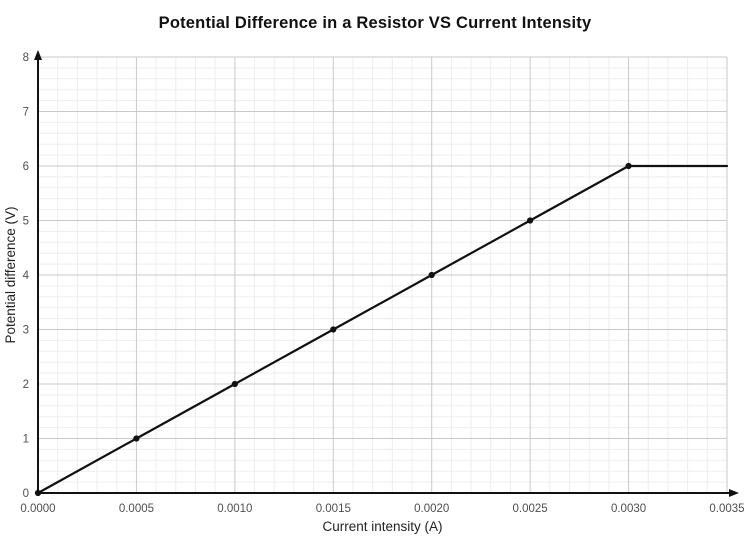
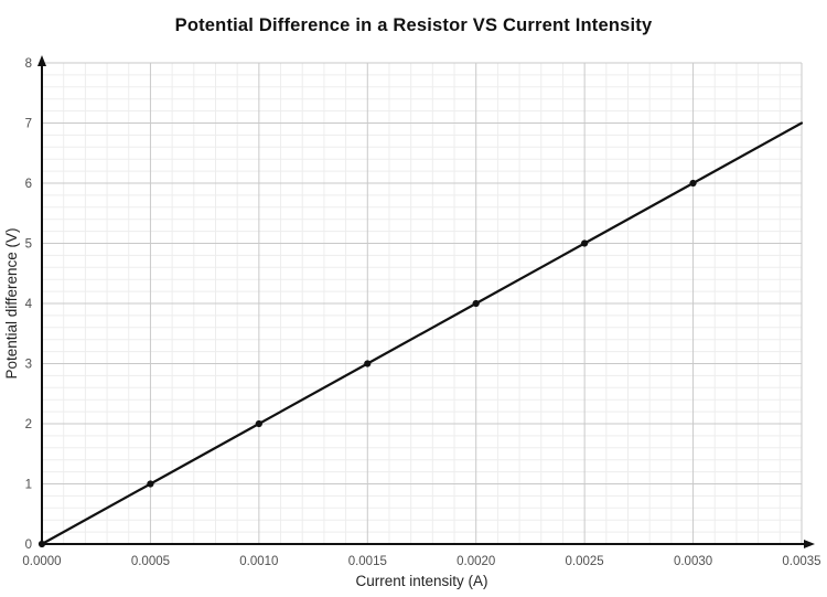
0.0035: 6 -> 7
